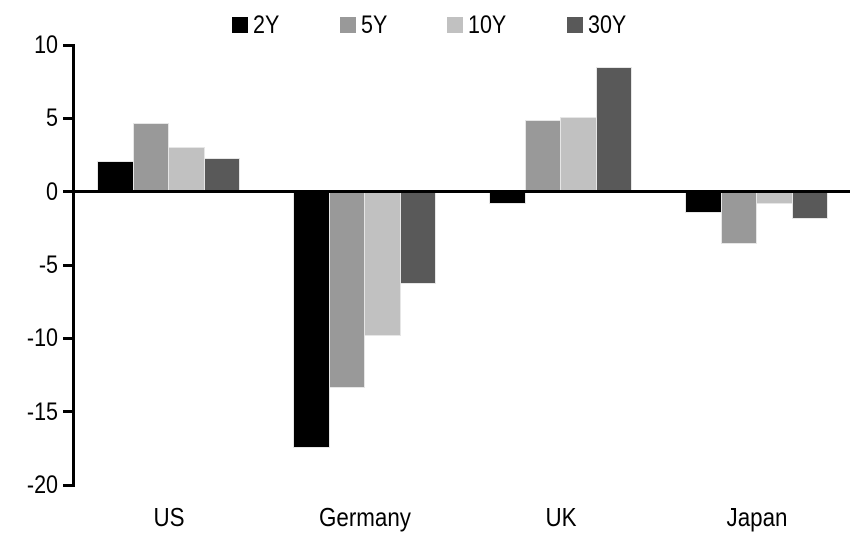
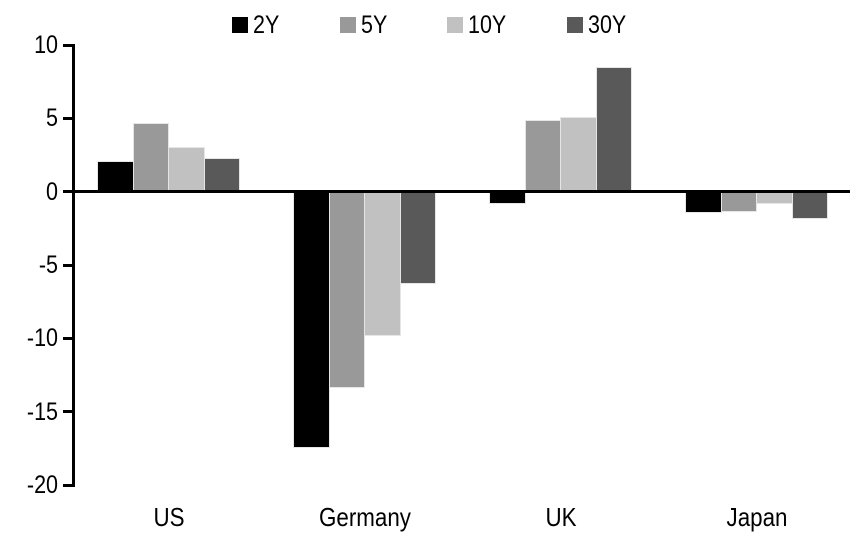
5Y/Japan: -3.5 -> -1.3
